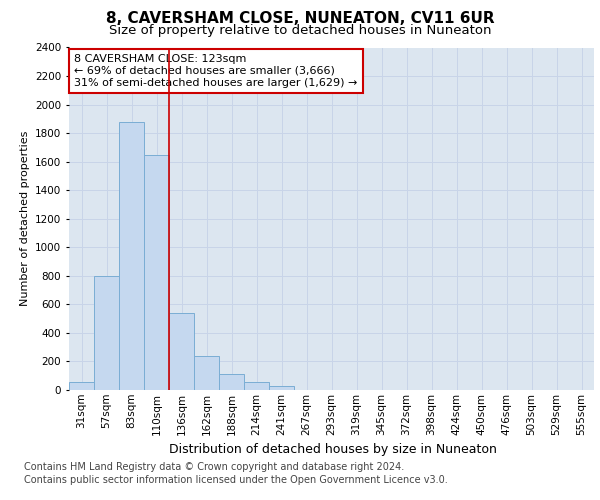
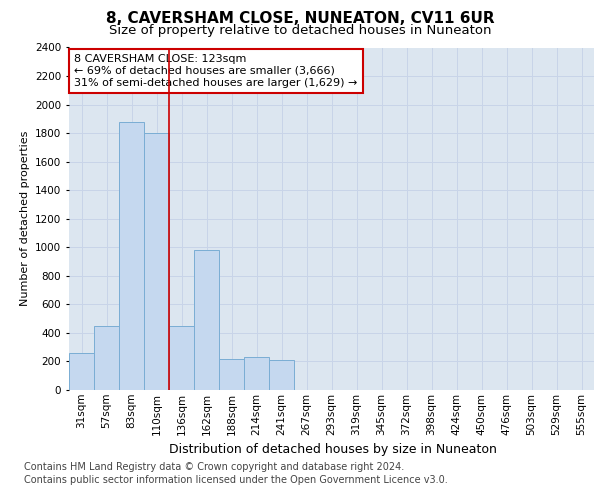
31sqm: 60 -> 260
57sqm: 800 -> 450
110sqm: 1650 -> 1800
136sqm: 540 -> 450
162sqm: 240 -> 980
188sqm: 110 -> 220
214sqm: 60 -> 230
241sqm: 30 -> 210
